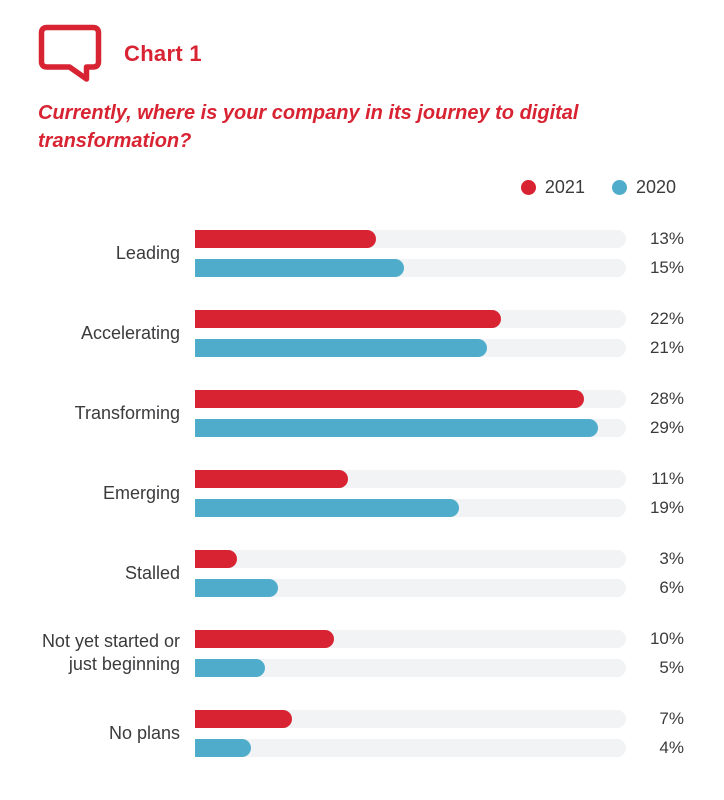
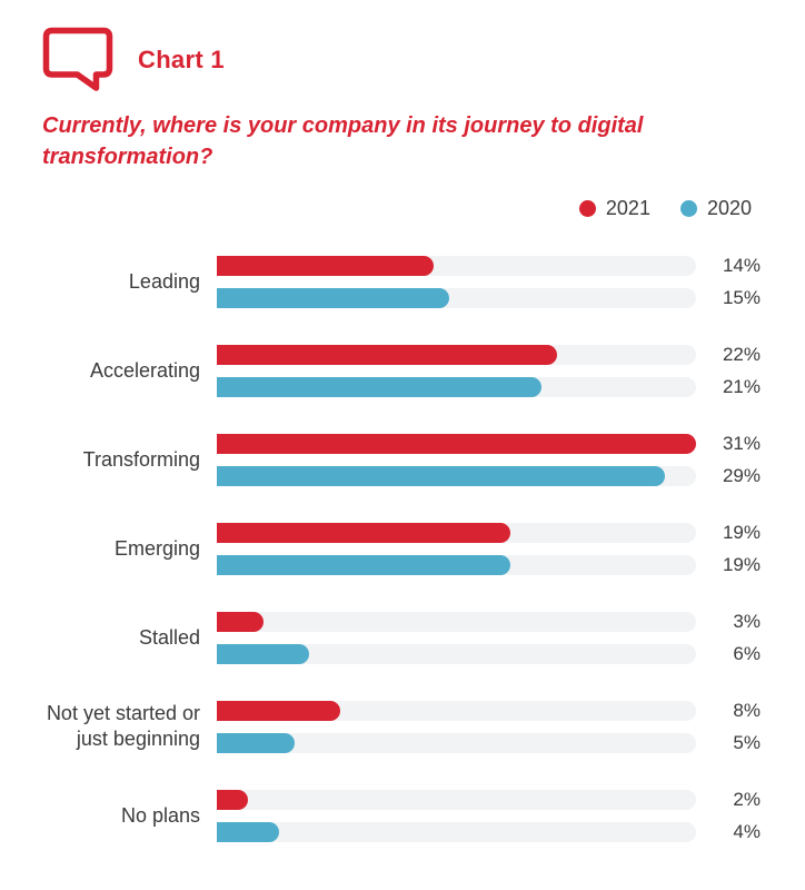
2021/Leading: 13% -> 14%
2021/Transforming: 28% -> 31%
2021/Emerging: 11% -> 19%
2021/Not yet started or just beginning: 10% -> 8%
2021/No plans: 7% -> 2%
